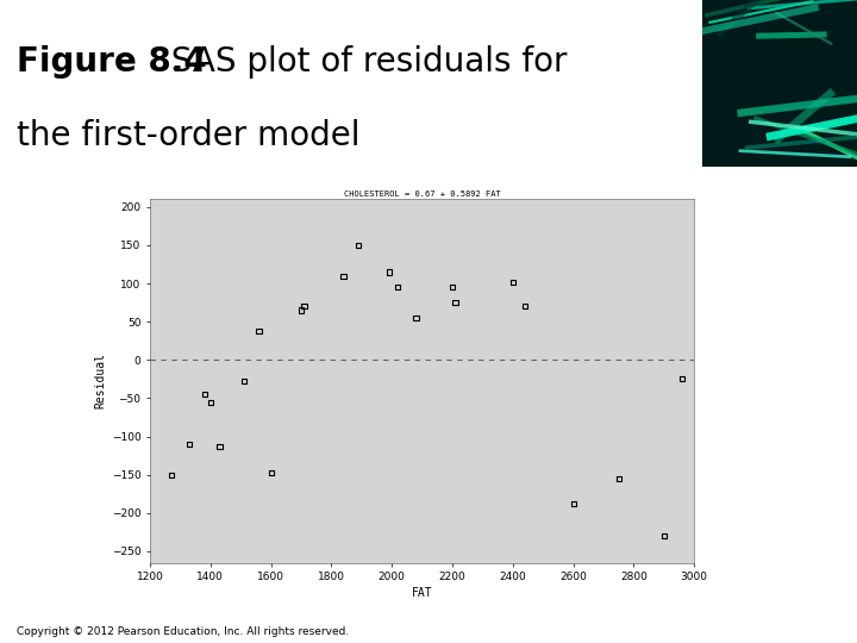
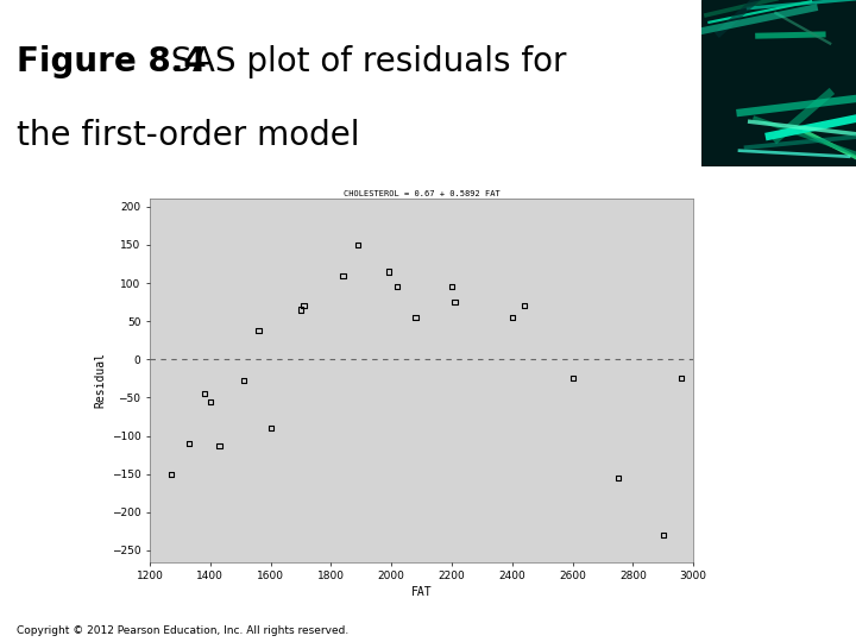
1600: -148 -> -90
2400: 102 -> 55
2600: -188 -> -25
